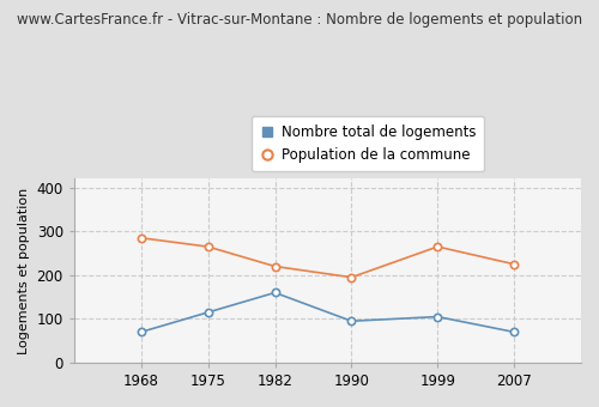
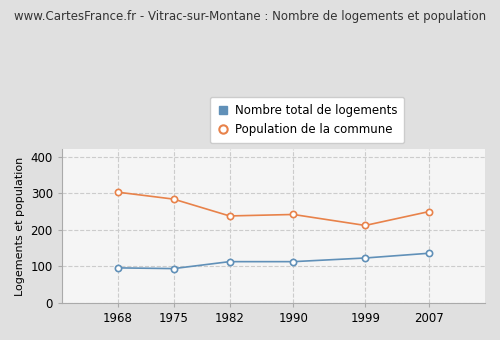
Nombre total de logements/1968: 70 -> 96
Population de la commune/1968: 285 -> 303
Nombre total de logements/1975: 115 -> 94
Population de la commune/1975: 265 -> 284
Nombre total de logements/1982: 160 -> 113
Population de la commune/1982: 220 -> 238
Nombre total de logements/1990: 95 -> 113
Population de la commune/1990: 195 -> 242
Nombre total de logements/1999: 105 -> 123
Population de la commune/1999: 265 -> 212
Nombre total de logements/2007: 70 -> 136
Population de la commune/2007: 225 -> 250
